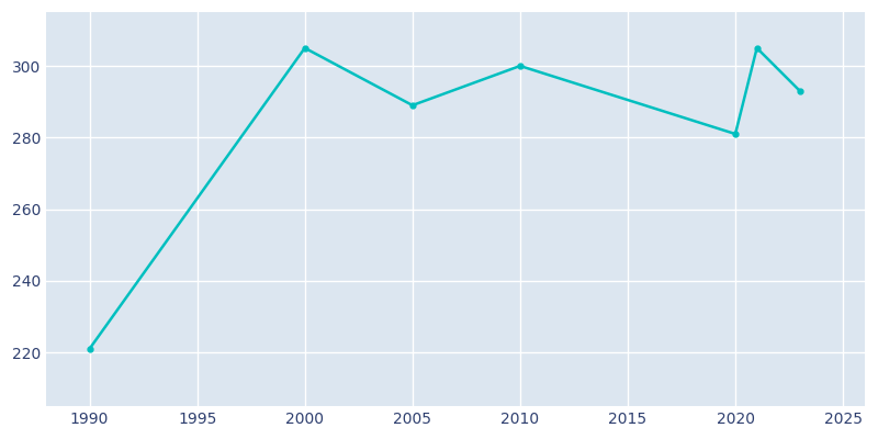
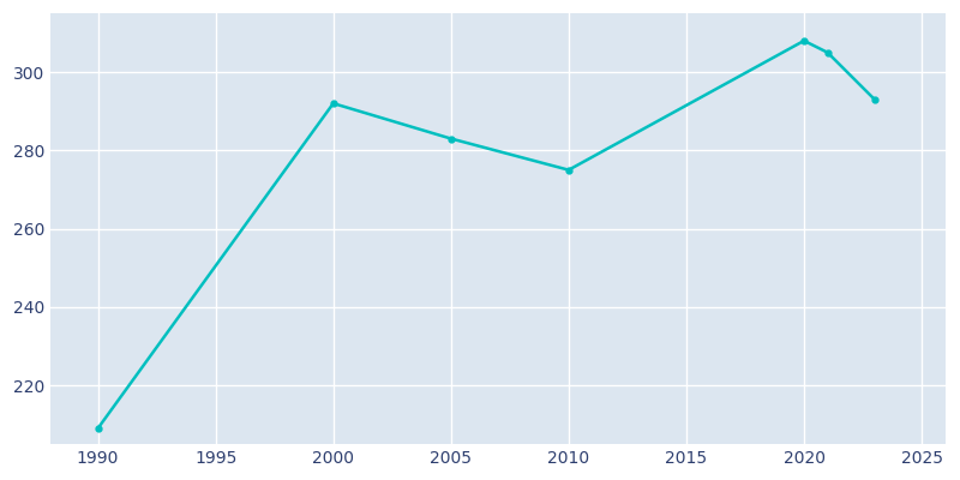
1990: 221 -> 209
2000: 305 -> 292
2005: 289 -> 283
2010: 300 -> 275
2020: 281 -> 308
